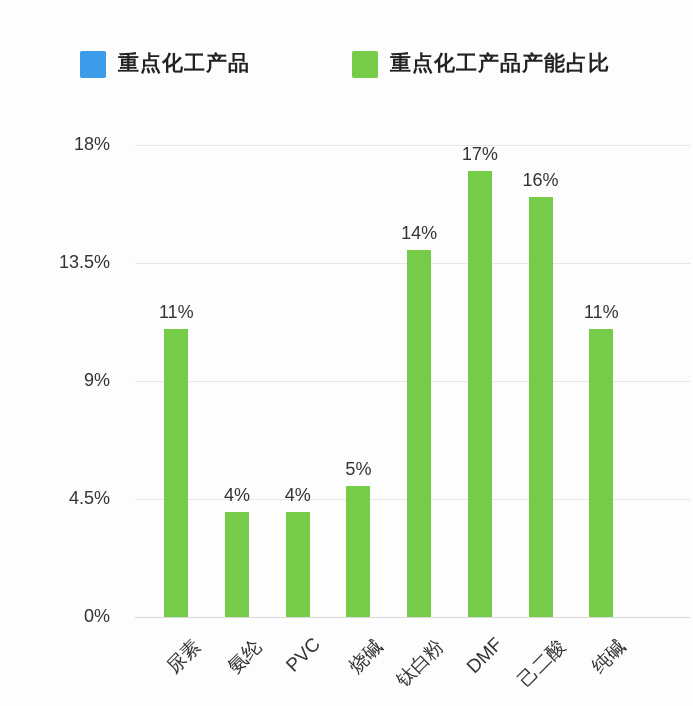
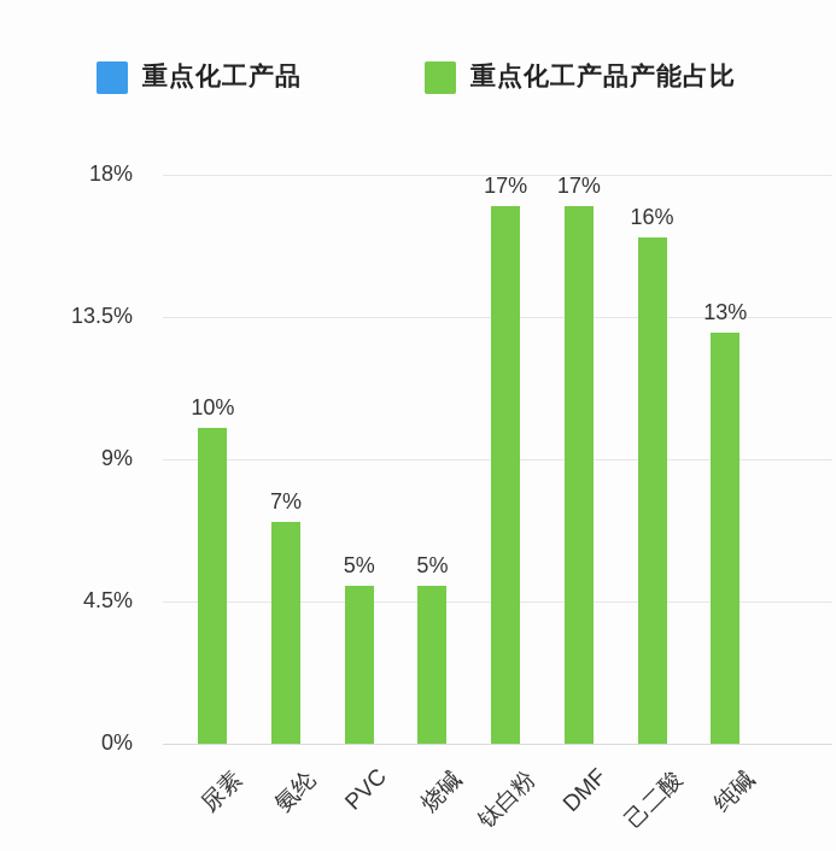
尿素: 11% -> 10%
氨纶: 4% -> 7%
PVC: 4% -> 5%
钛白粉: 14% -> 17%
纯碱: 11% -> 13%
